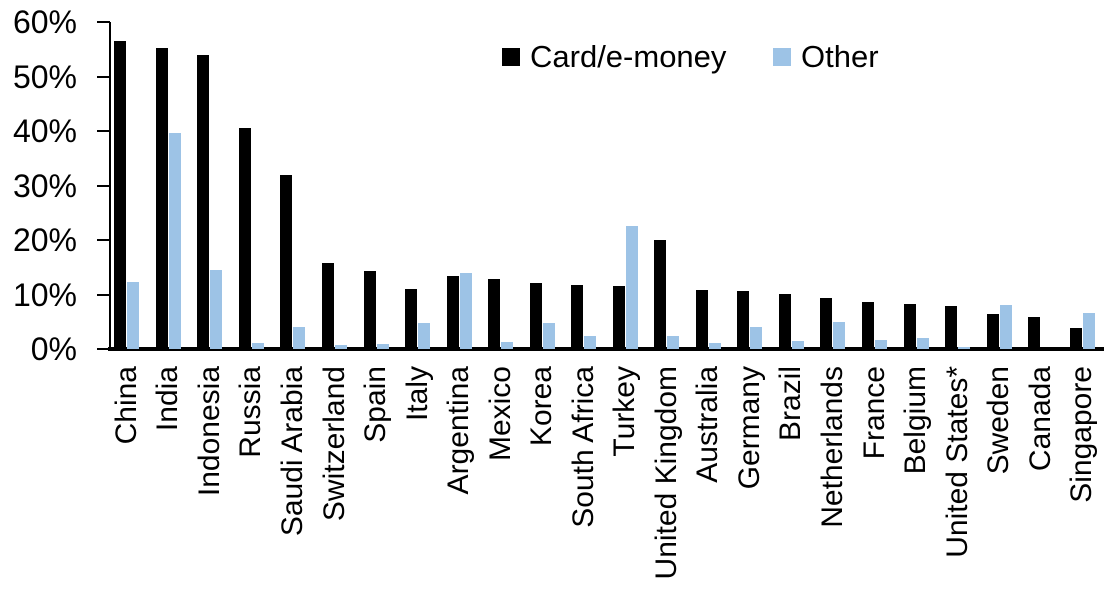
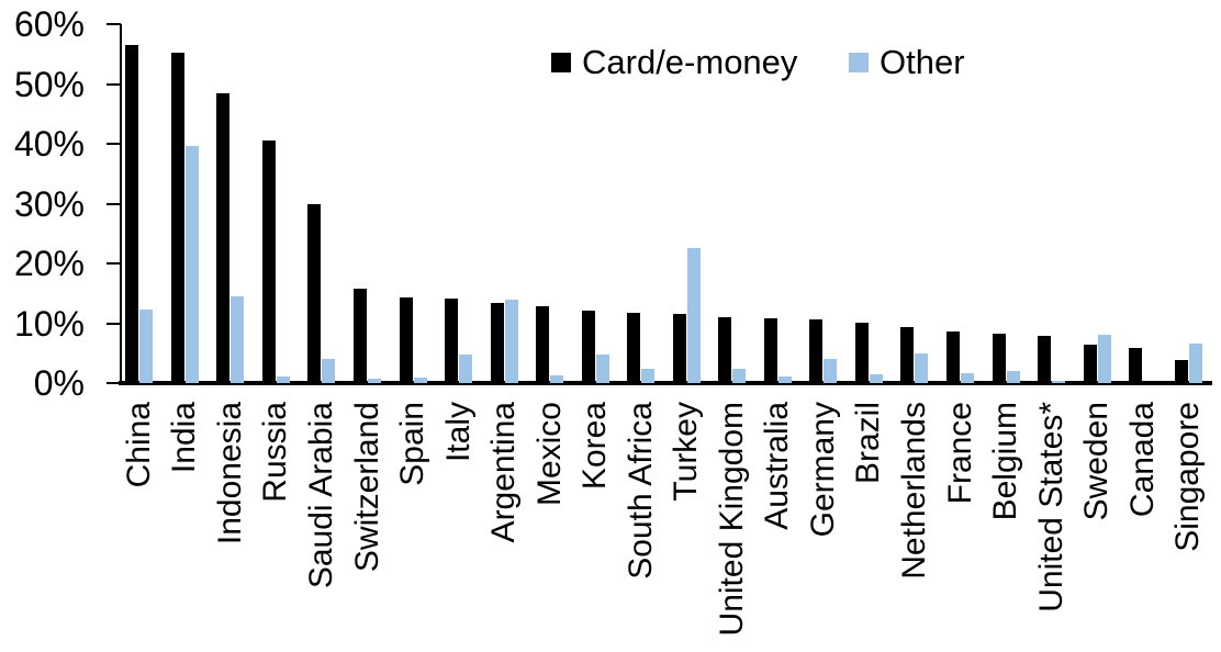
Card/e-money/Indonesia: 54% -> 48%
Card/e-money/Saudi Arabia: 32% -> 30%
Card/e-money/Italy: 11% -> 14%
Card/e-money/United Kingdom: 20% -> 11%
